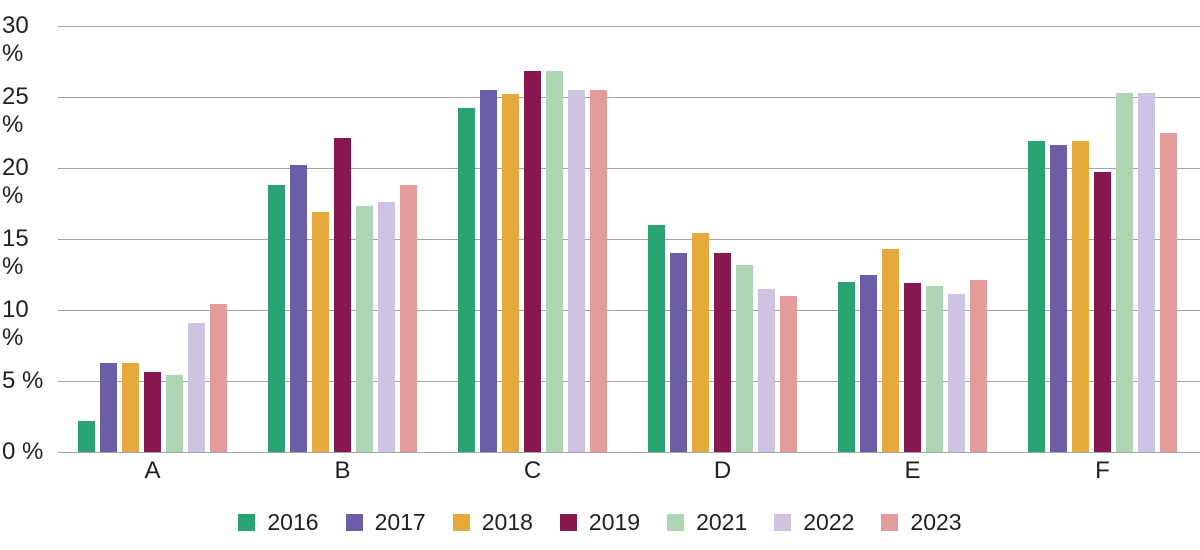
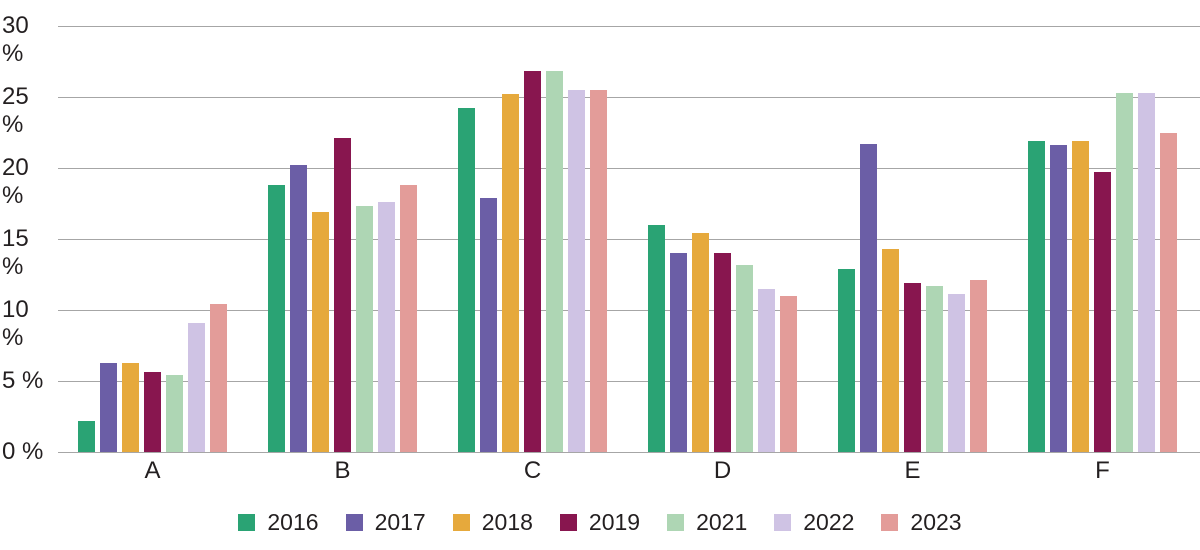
2017/C: 25.5% -> 17.9%
2016/E: 12.0% -> 12.9%
2017/E: 12.5% -> 21.7%
